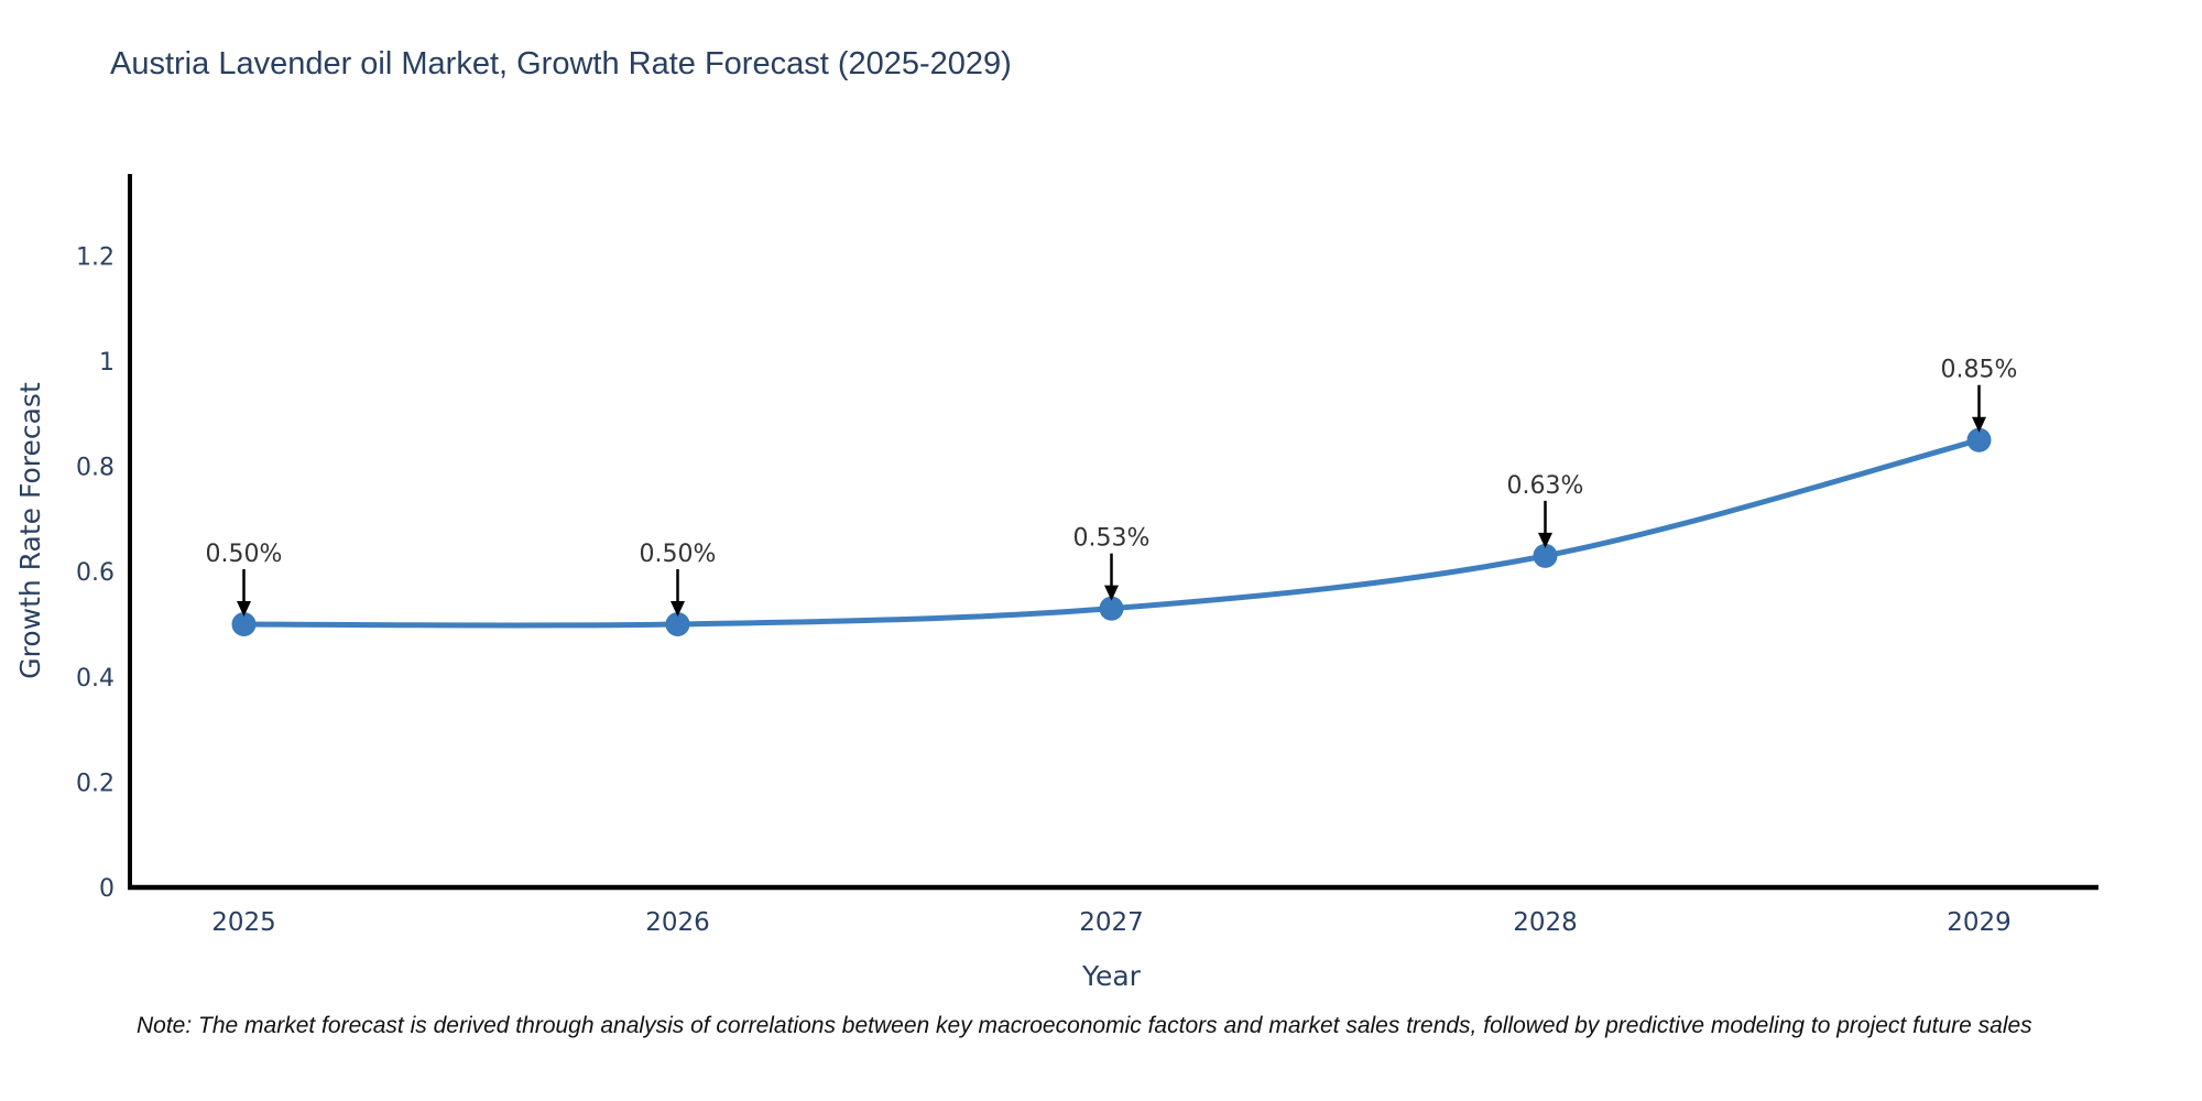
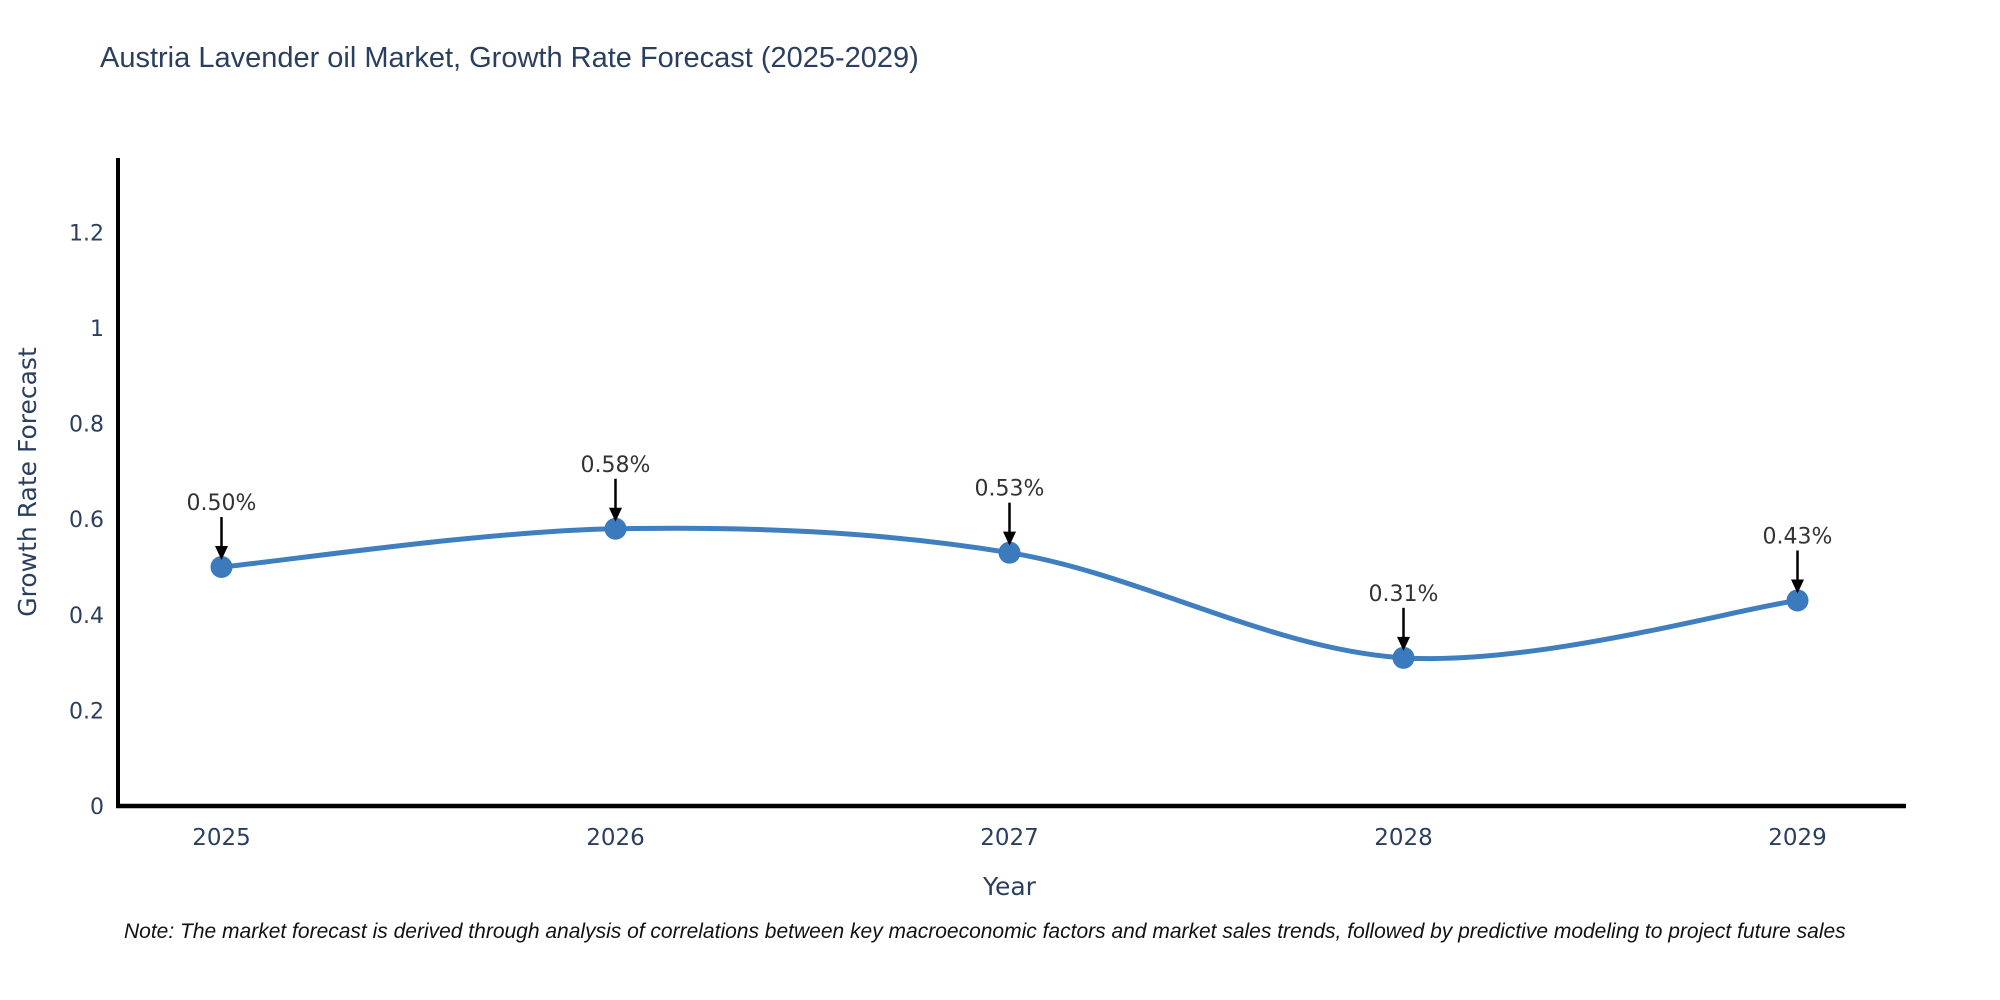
2026: 0.50% -> 0.58%
2028: 0.63% -> 0.31%
2029: 0.85% -> 0.43%
